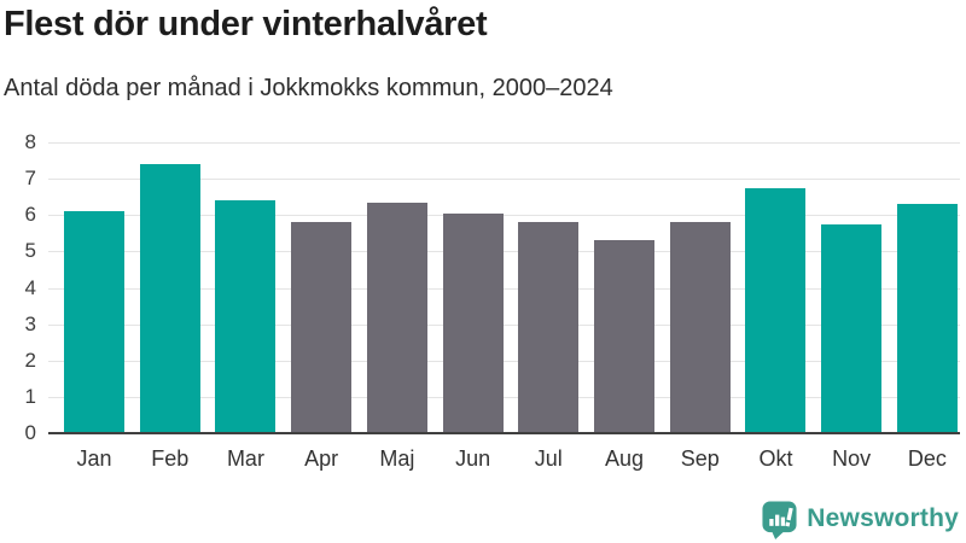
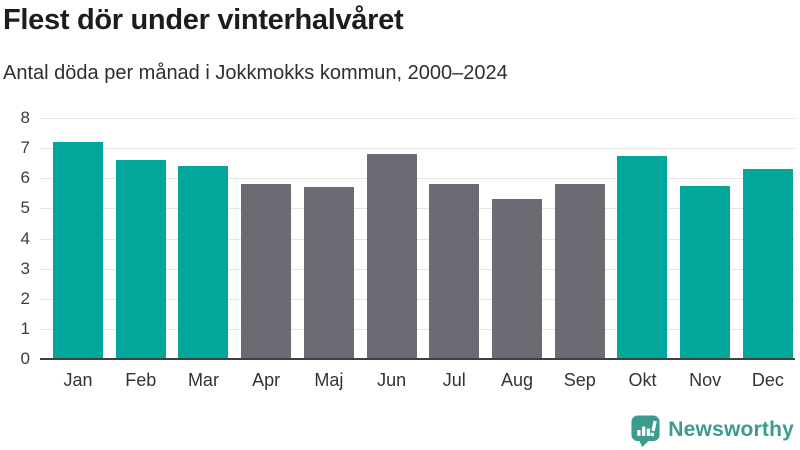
Jan: 6.1 -> 7.2
Feb: 7.4 -> 6.6
Maj: 6.3 -> 5.7
Jun: 6.0 -> 6.8
